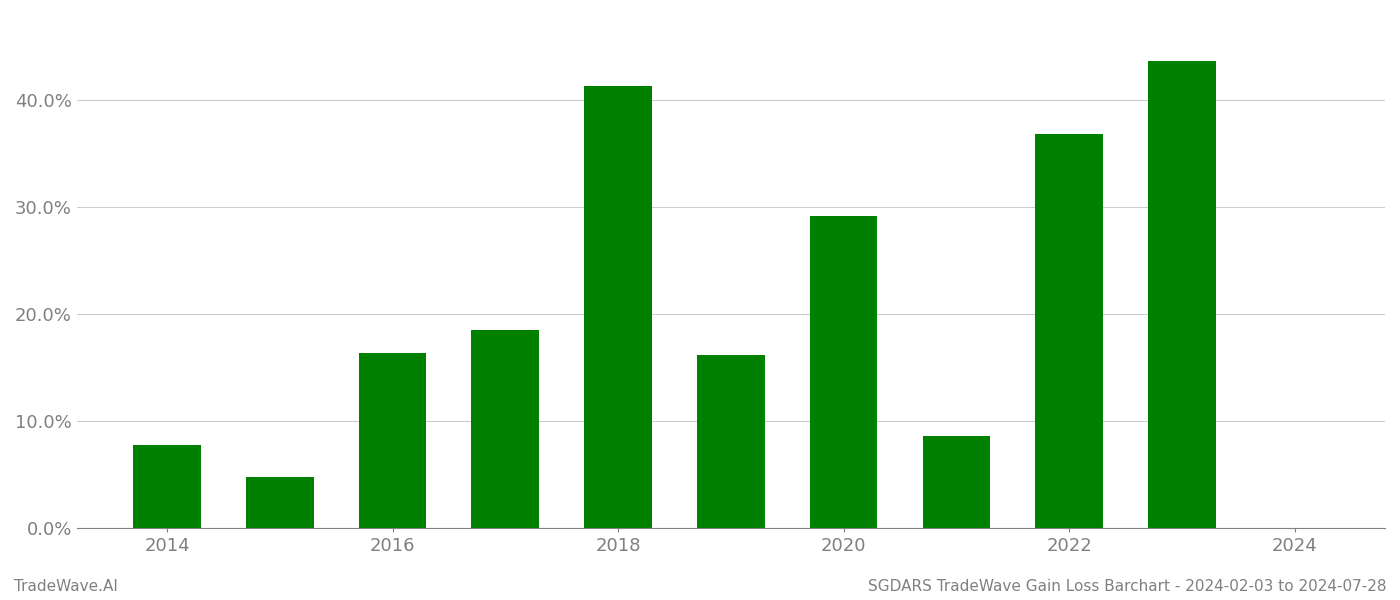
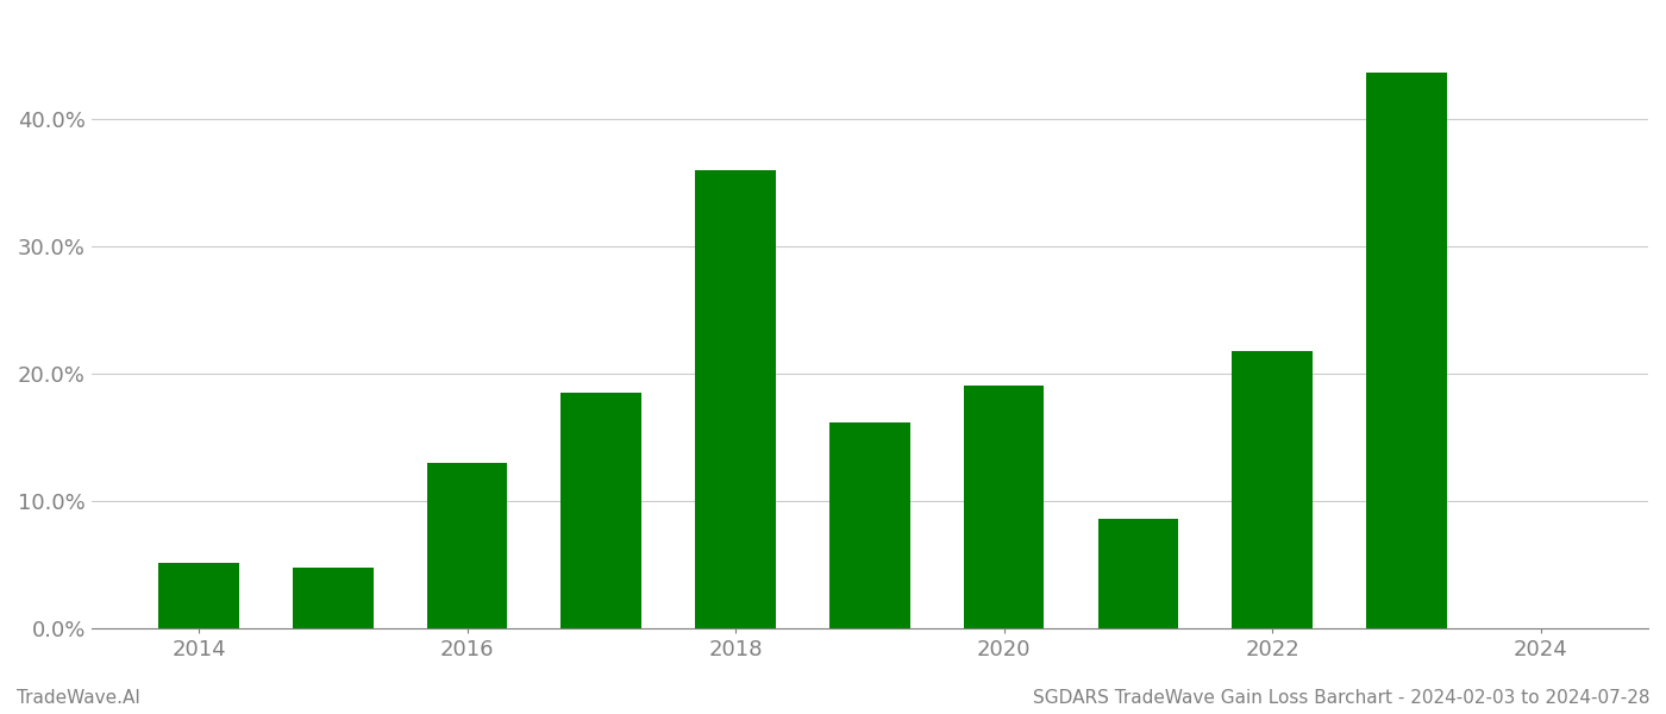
2014: 7.8% -> 5.1%
2016: 16.4% -> 13.0%
2018: 41.4% -> 36.0%
2020: 29.2% -> 19.1%
2022: 36.9% -> 21.8%
